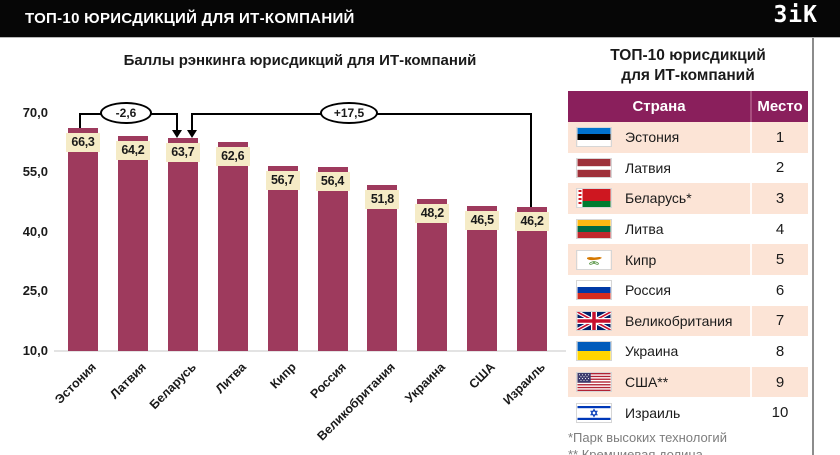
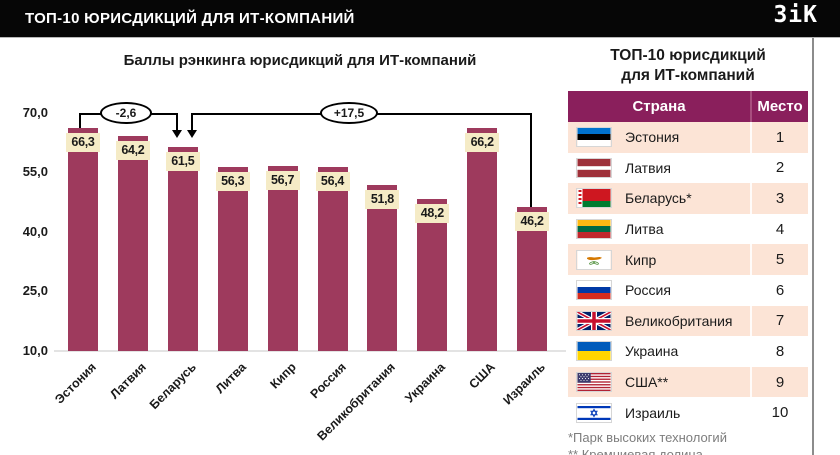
Беларусь: 63,7 -> 61,5
Литва: 62,6 -> 56,3
США: 46,5 -> 66,2
